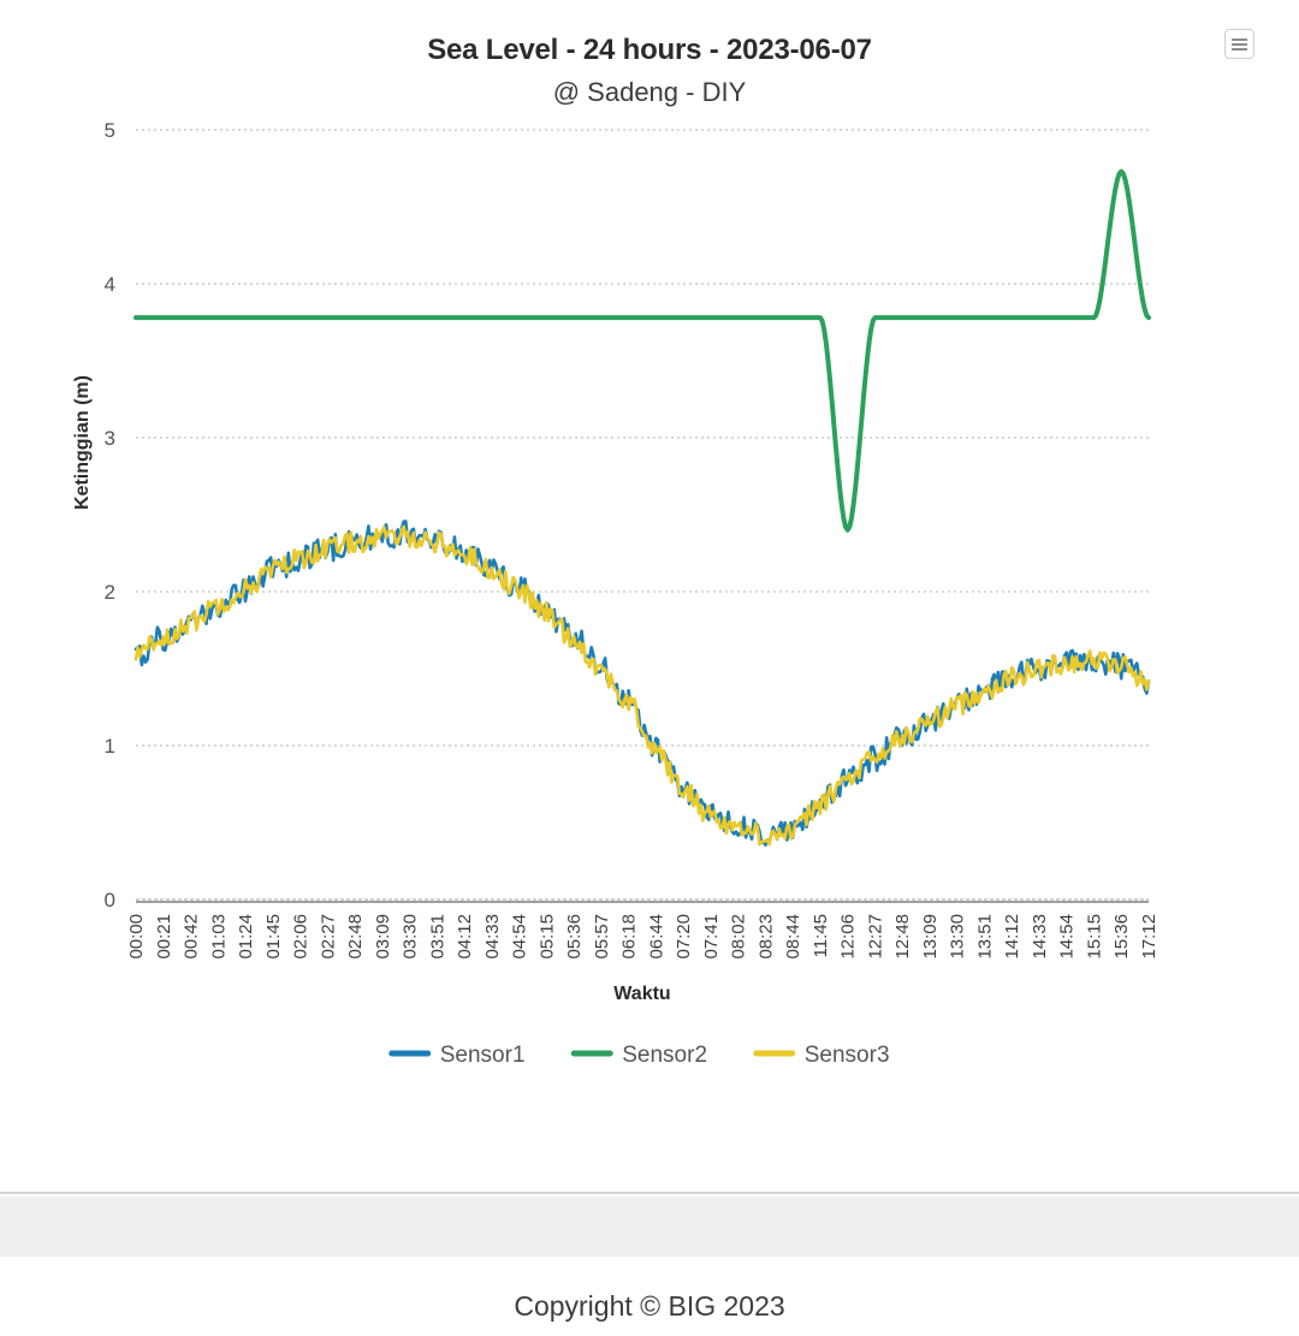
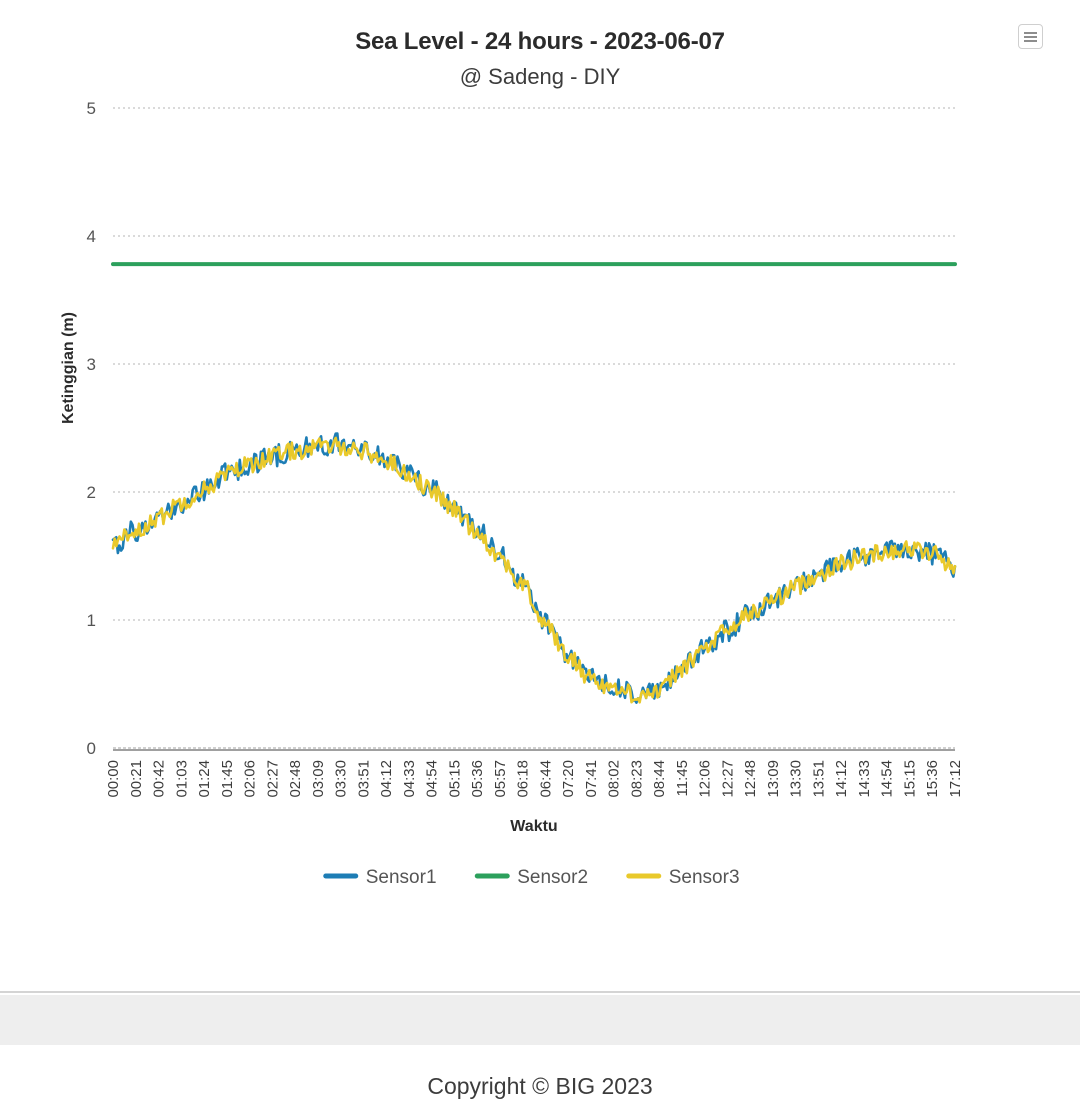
Sensor2/12:06: 2.40 -> 3.78
Sensor2/15:36: 4.73 -> 3.78
